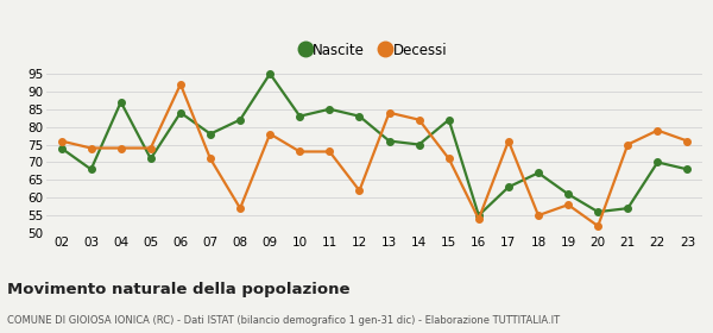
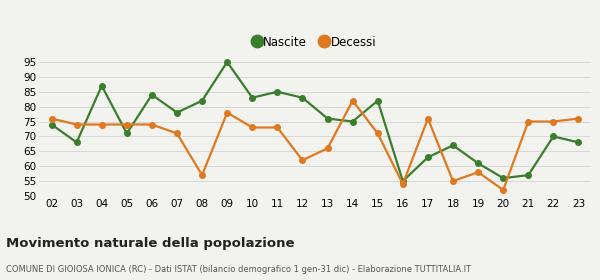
Decessi/06: 92 -> 74
Decessi/13: 84 -> 66
Decessi/22: 79 -> 75
